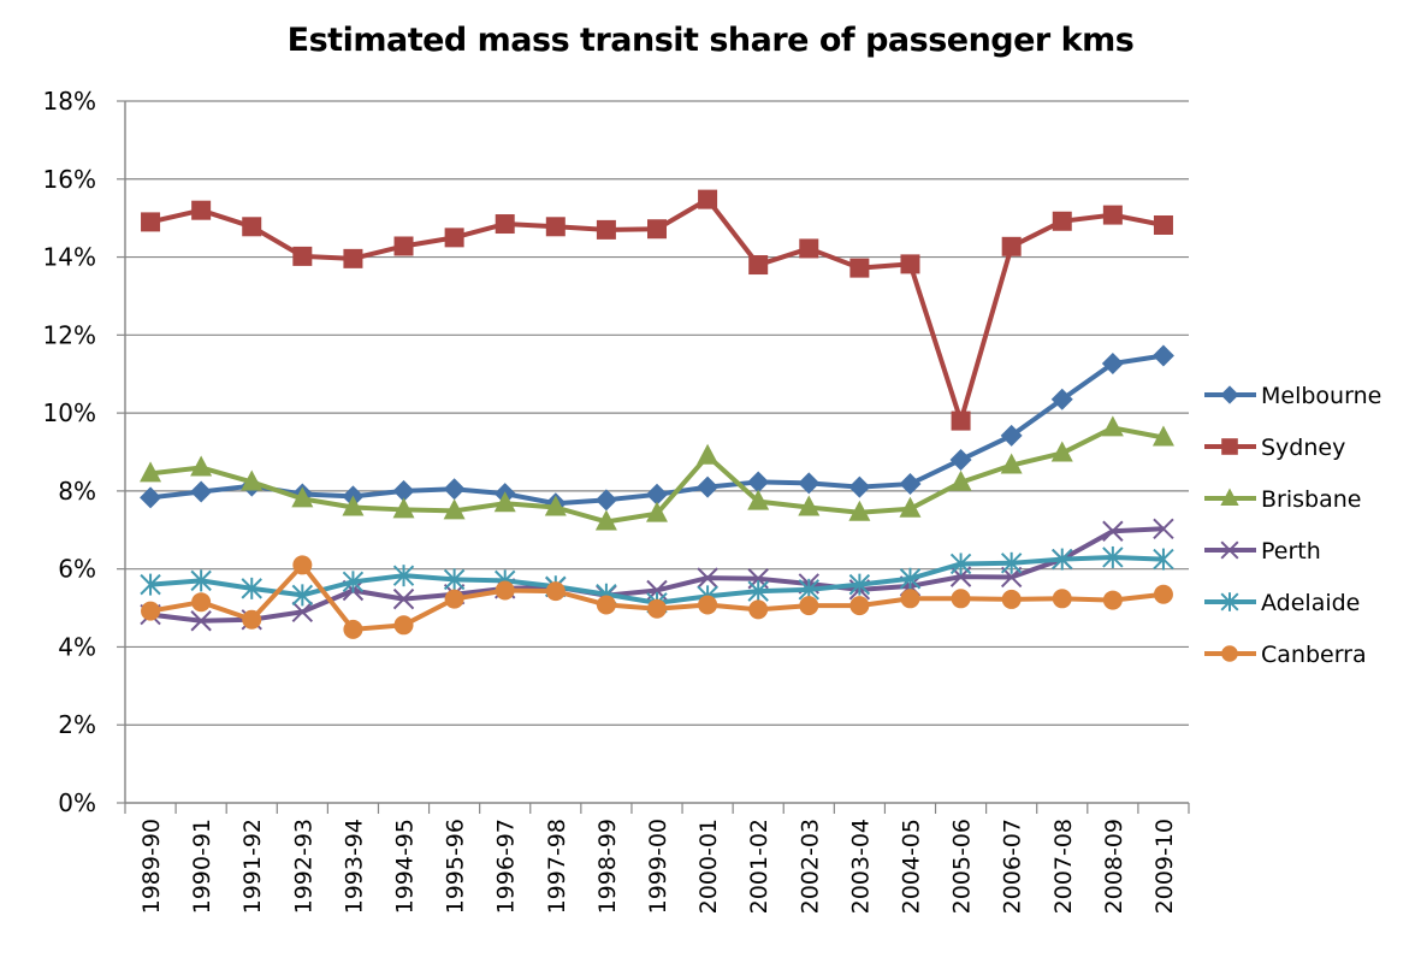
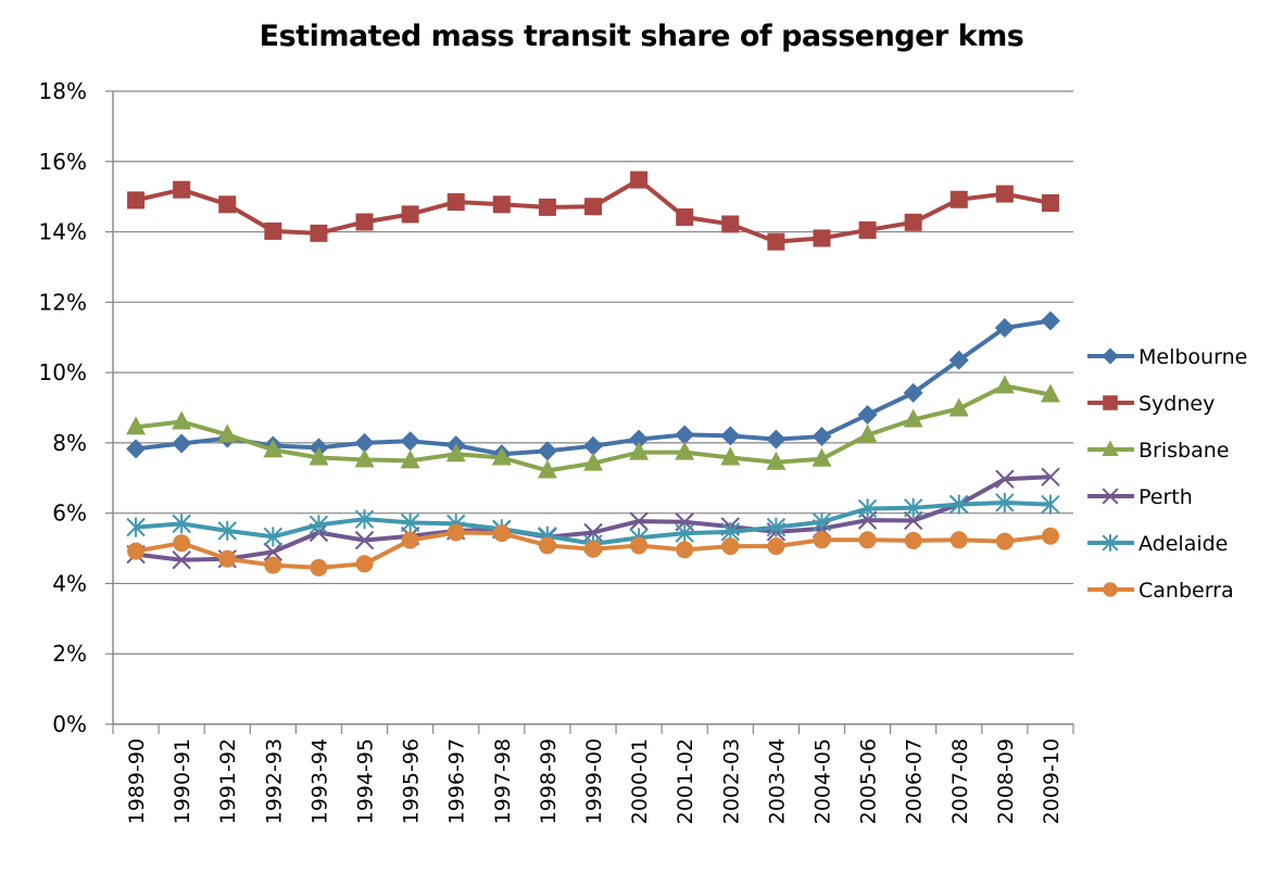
Canberra/1992-93: 6.1% -> 4.5%
Brisbane/2000-01: 8.9% -> 7.7%
Sydney/2001-02: 13.8% -> 14.4%
Sydney/2005-06: 9.8% -> 14.1%
